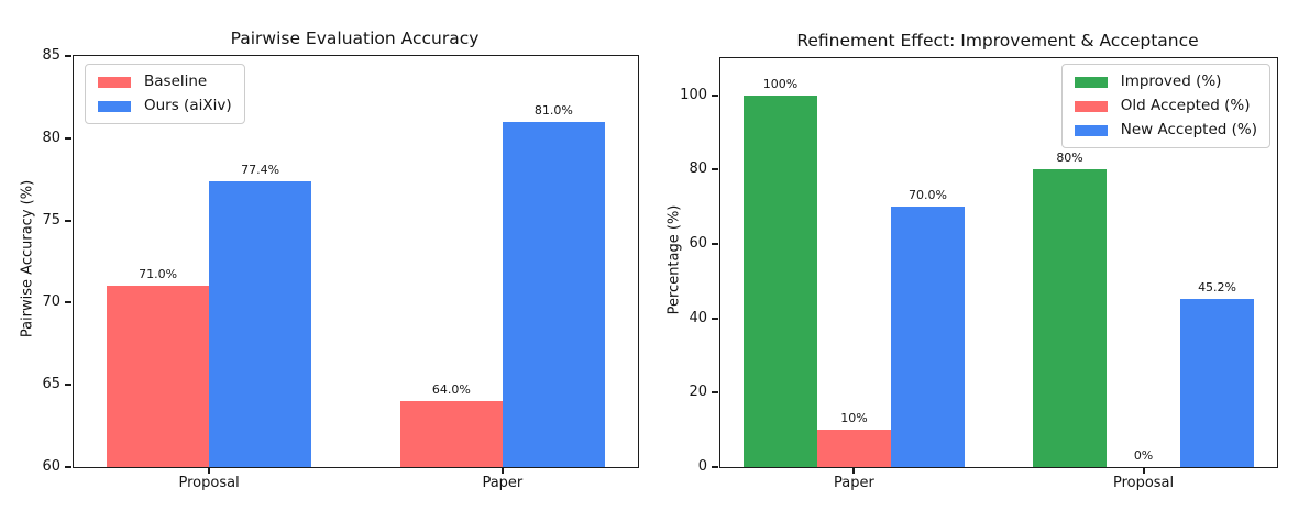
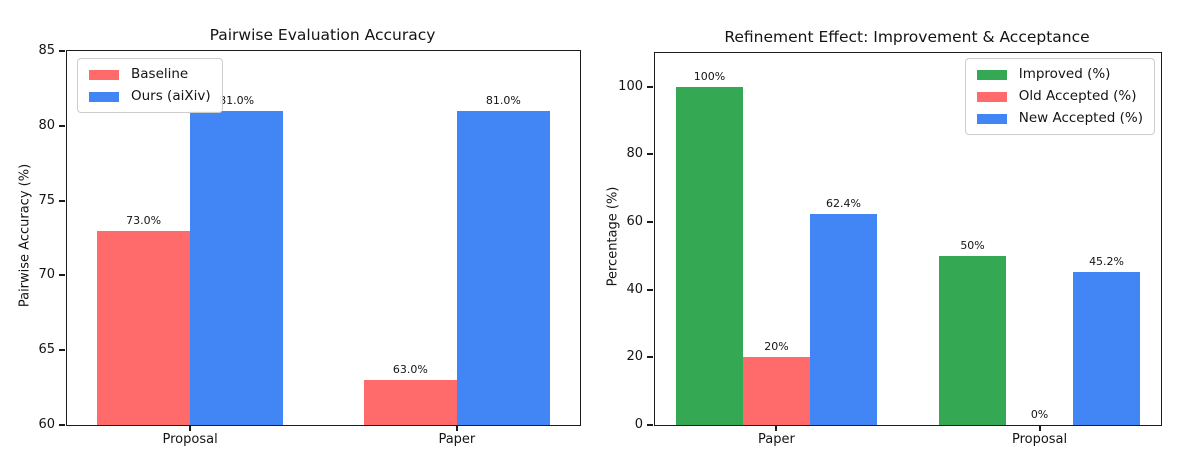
Pairwise Evaluation Accuracy/Baseline/Proposal: 71.0% -> 73.0%
Pairwise Evaluation Accuracy/Ours (aiXiv)/Proposal: 77.4% -> 81.0%
Pairwise Evaluation Accuracy/Baseline/Paper: 64.0% -> 63.0%
Refinement Effect: Improvement & Acceptance/Old Accepted (%)/Paper: 10% -> 20%
Refinement Effect: Improvement & Acceptance/New Accepted (%)/Paper: 70.0% -> 62.4%
Refinement Effect: Improvement & Acceptance/Improved (%)/Proposal: 80% -> 50%
